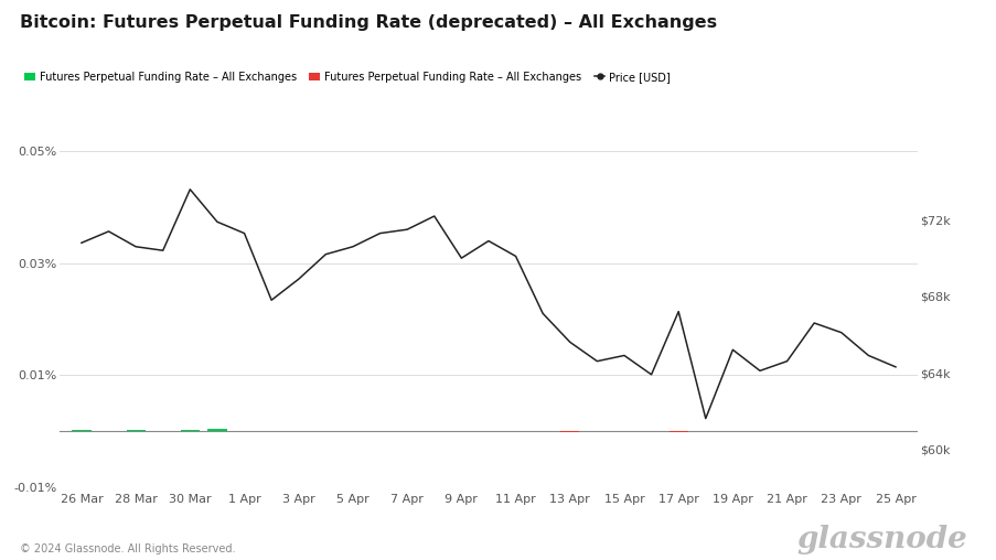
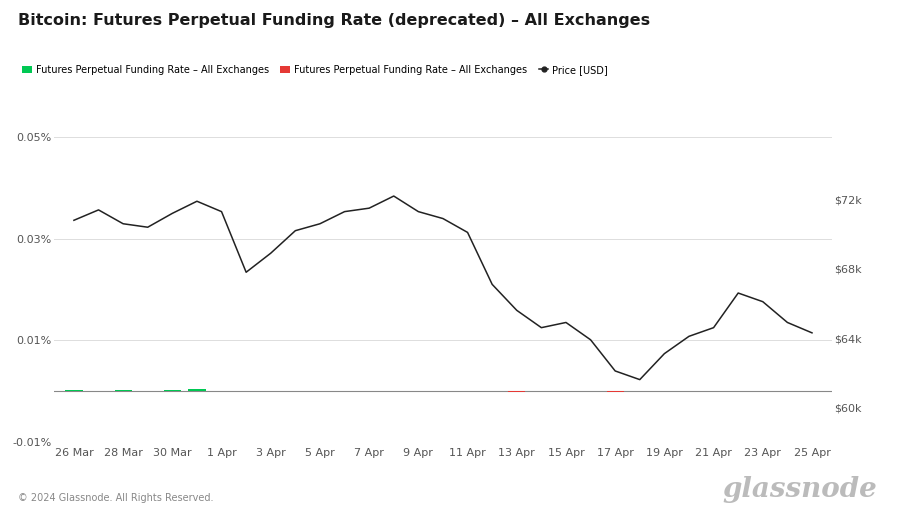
Price [USD]/30 Mar: $73.6k -> $71.2k
Price [USD]/9 Apr: $70.0k -> $71.3k
Price [USD]/17 Apr: $67.2k -> $62.1k
Price [USD]/19 Apr: $65.2k -> $63.1k
